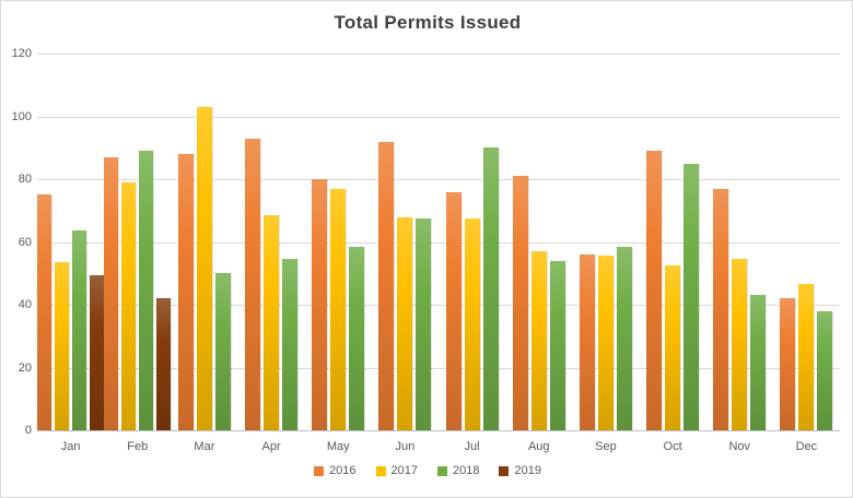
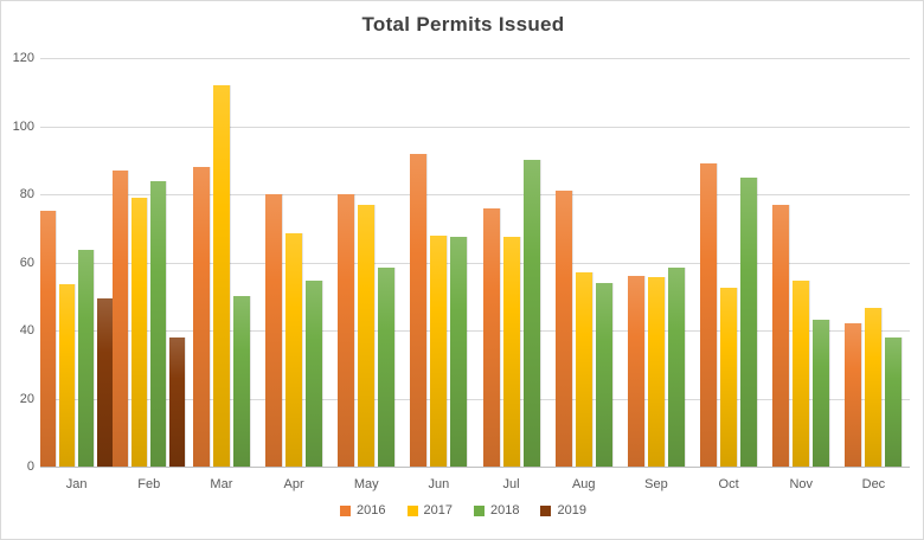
2018/Feb: 89 -> 84
2019/Feb: 42 -> 38
2017/Mar: 103 -> 112
2016/Apr: 93 -> 80
